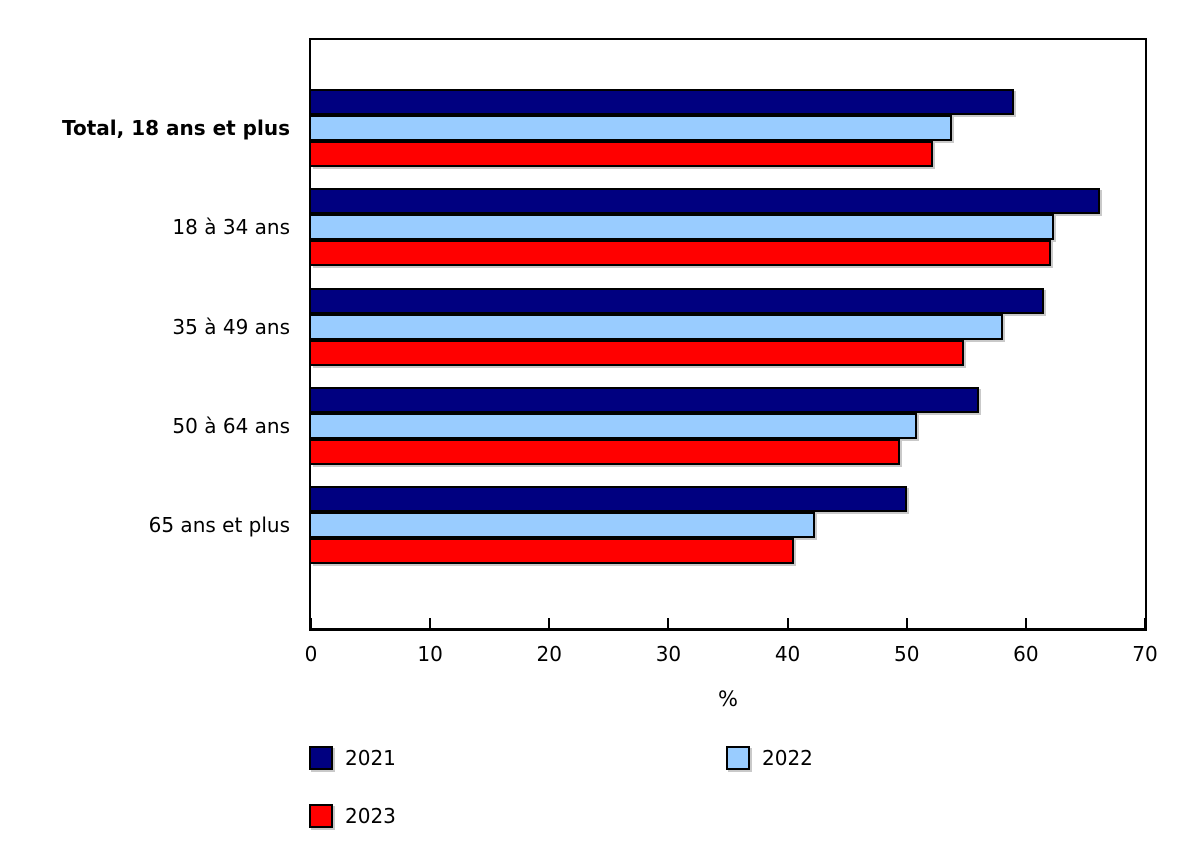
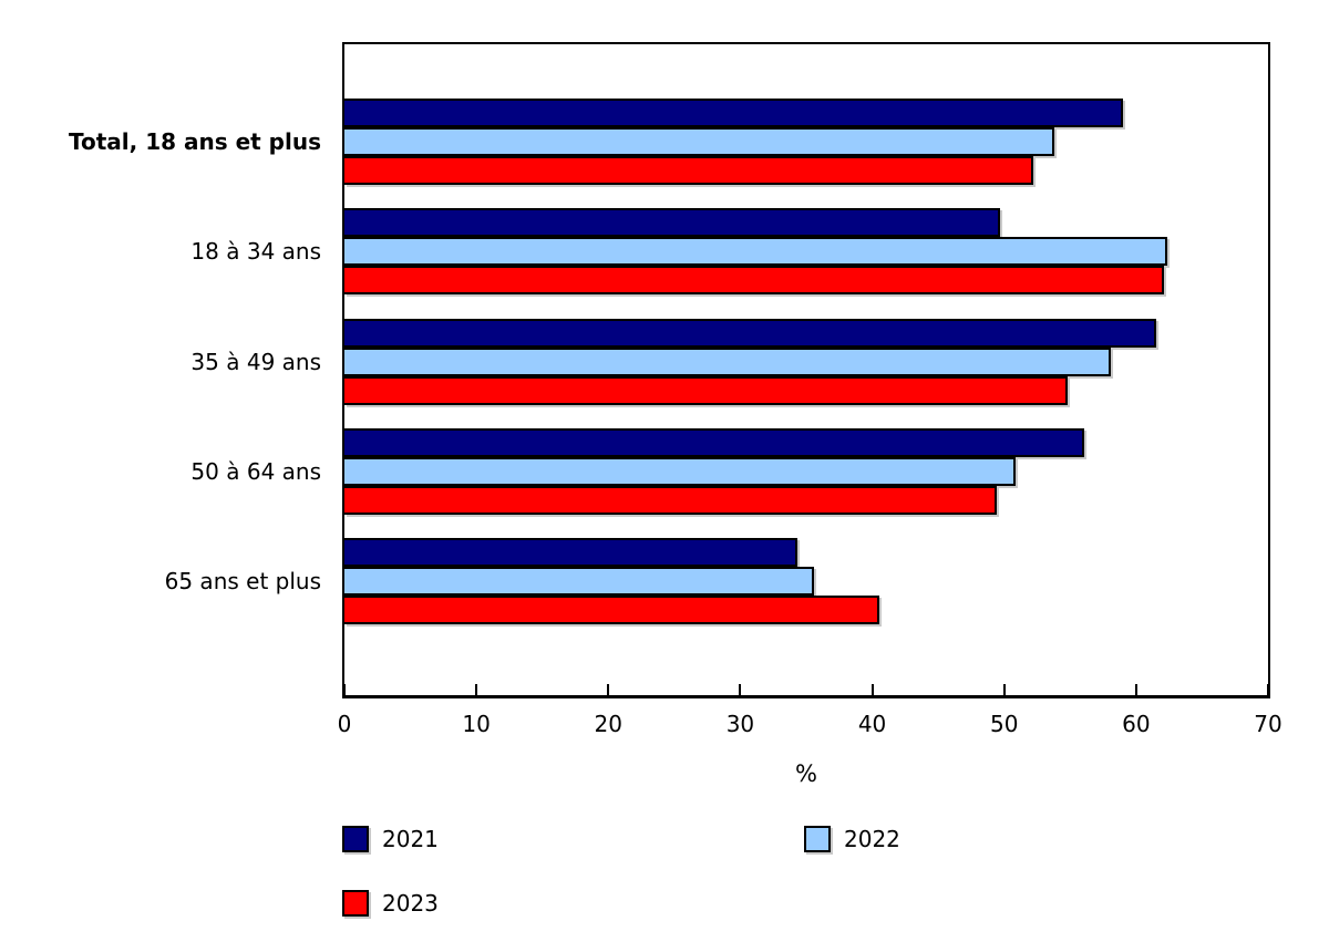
2021/18 à 34 ans: 66.2 -> 49.7
2021/65 ans et plus: 50.0 -> 34.3
2022/65 ans et plus: 42.3 -> 35.6
